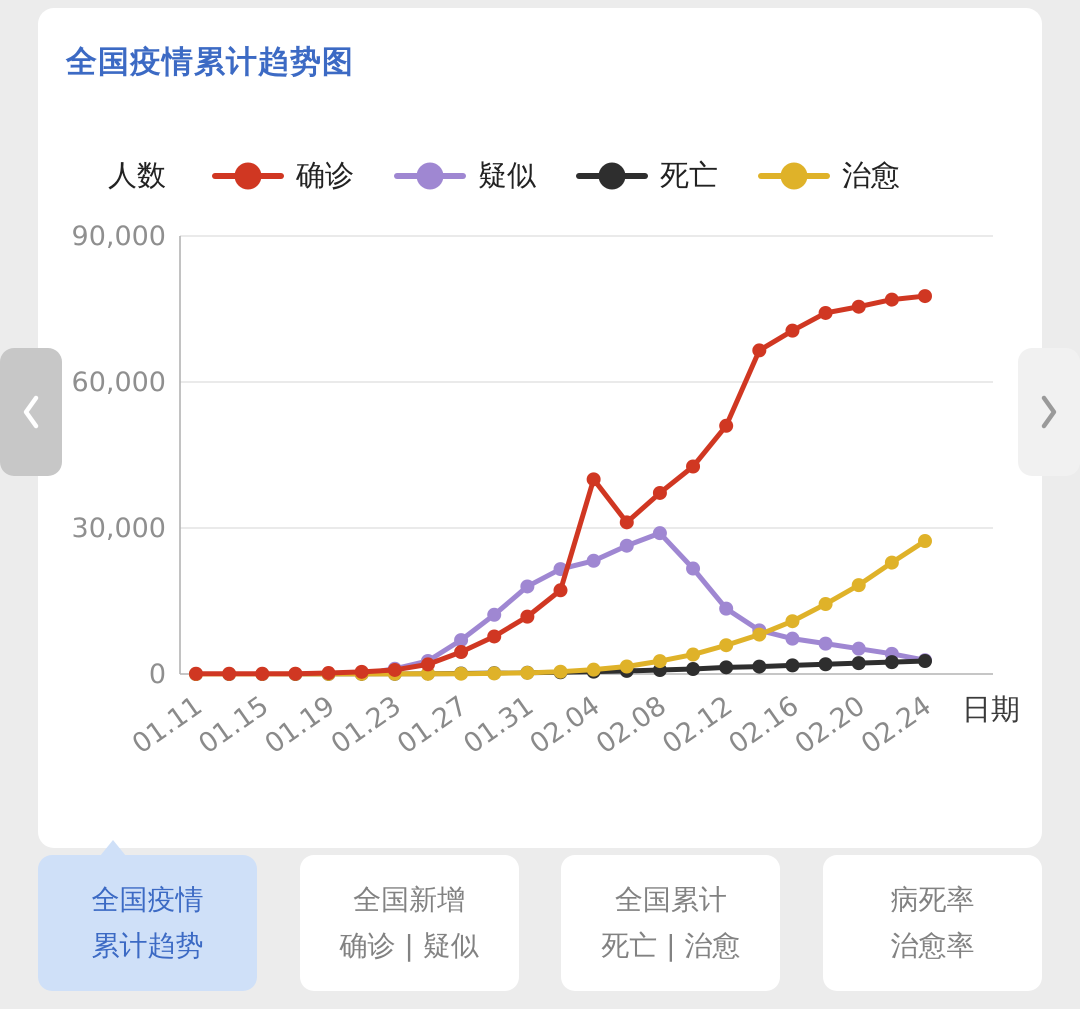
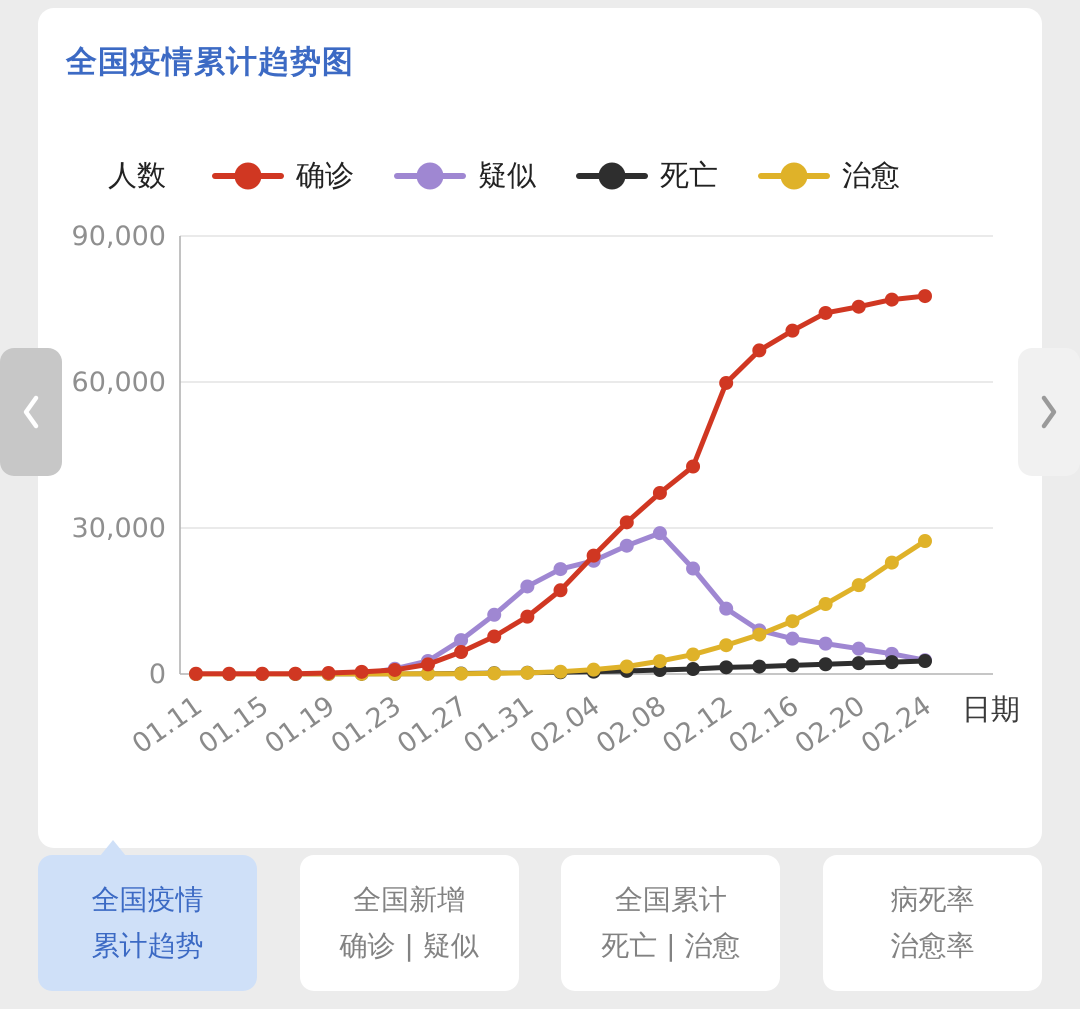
确诊/02.04: 40000 -> 24000
确诊/02.12: 51000 -> 60000
